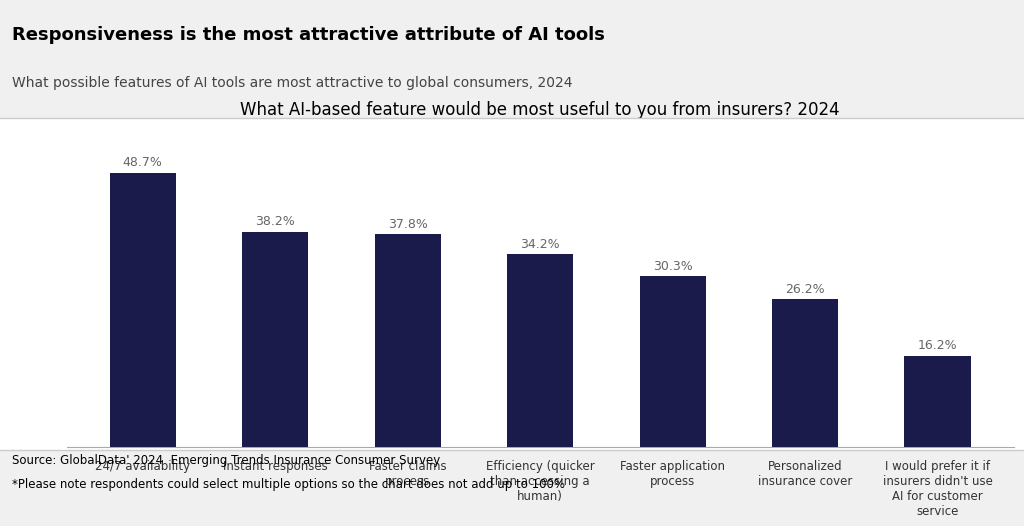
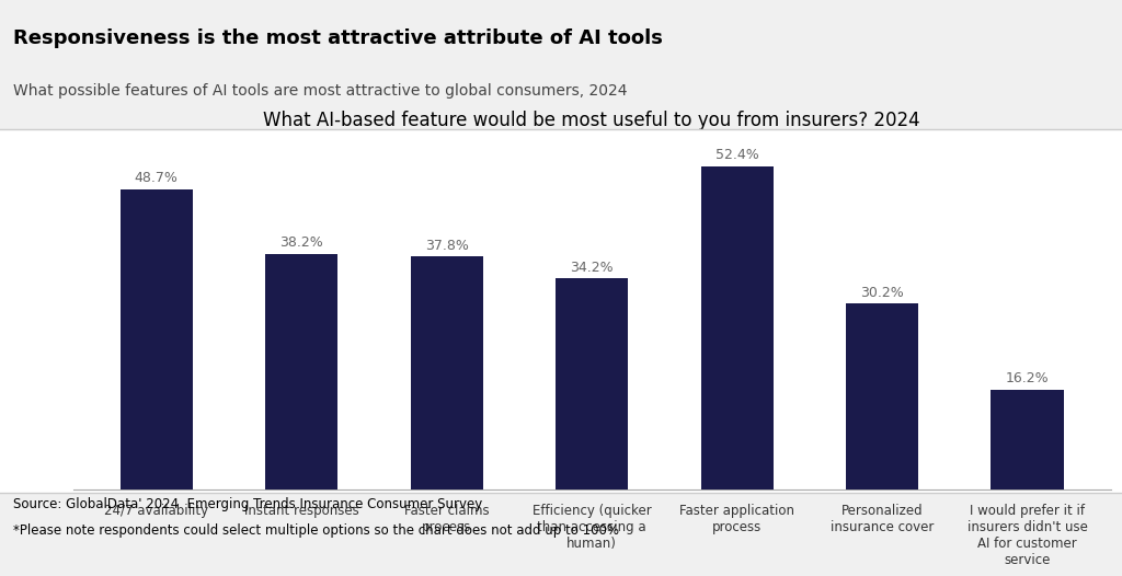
Faster application process: 30.3% -> 52.4%
Personalized insurance cover: 26.2% -> 30.2%
